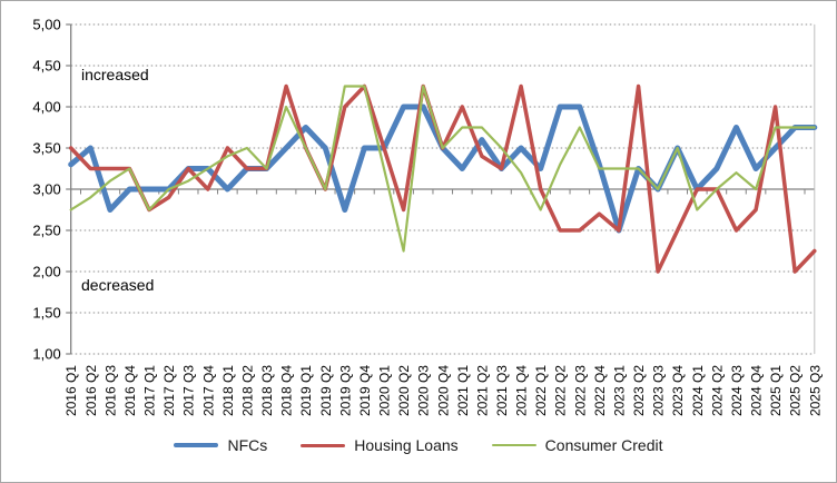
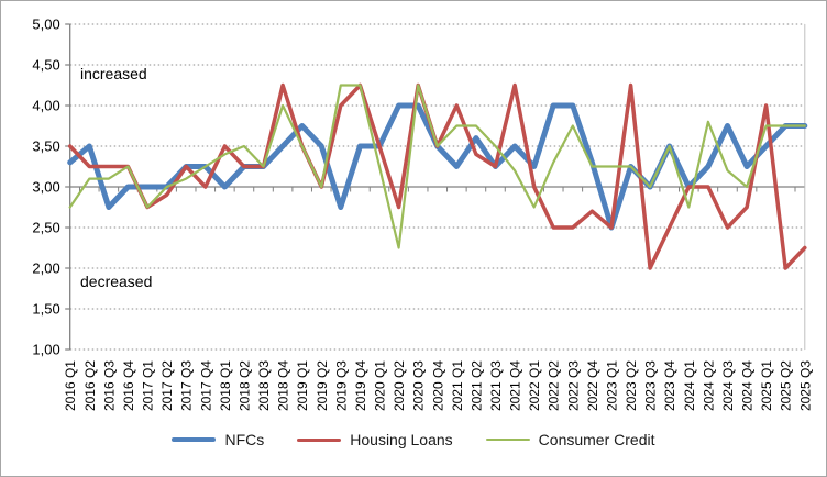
Consumer Credit/2016 Q2: 2,9 -> 3,1
Consumer Credit/2024 Q2: 3,0 -> 3,8
